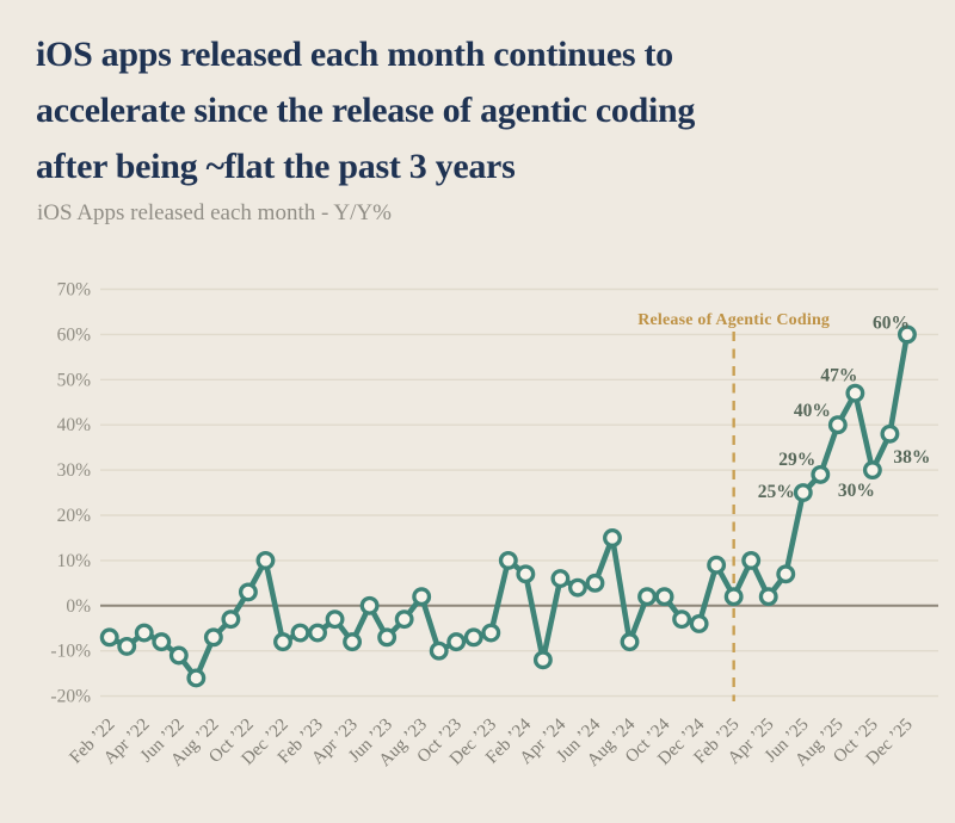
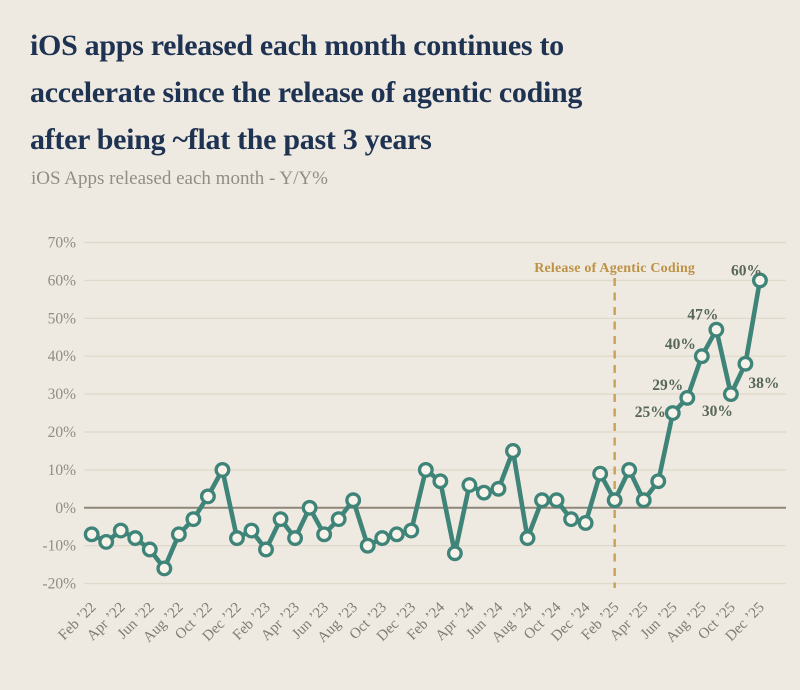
Feb ’23: -6% -> -11%
